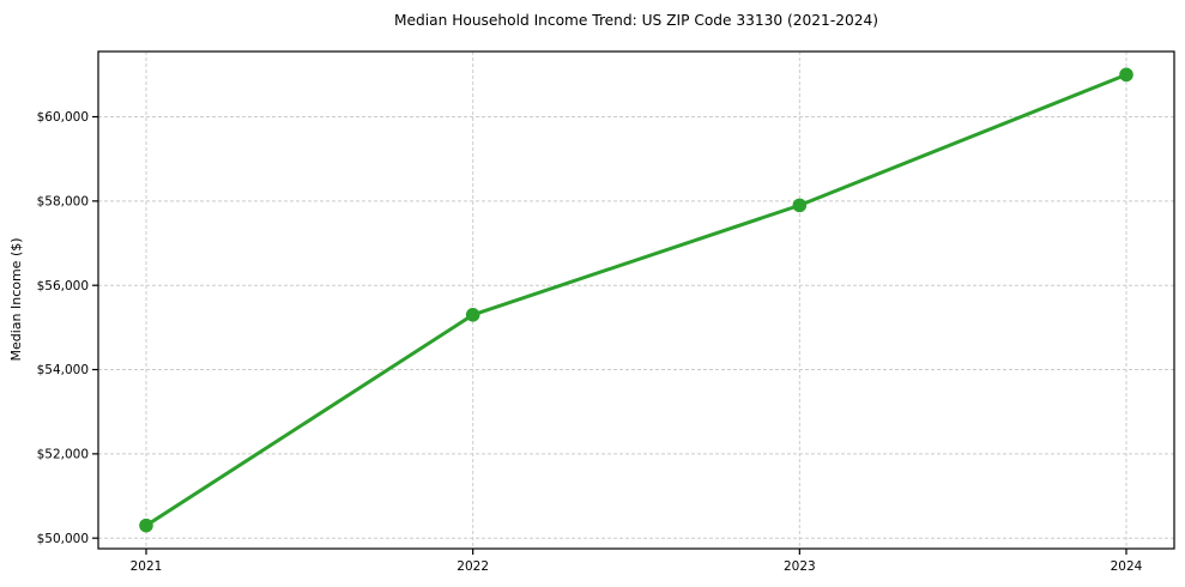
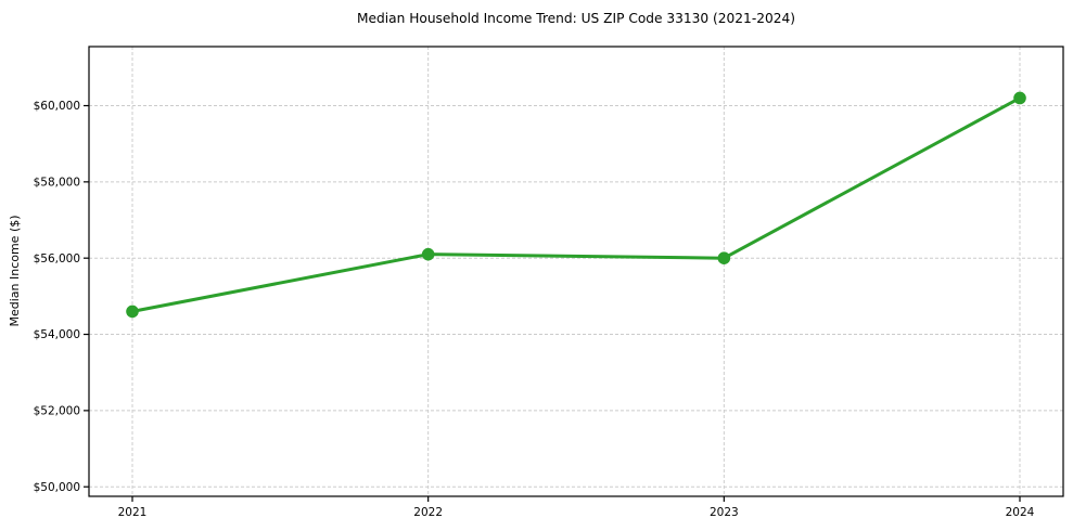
2021: $50300 -> $54600
2022: $55300 -> $56100
2023: $57900 -> $56000
2024: $61000 -> $60200
